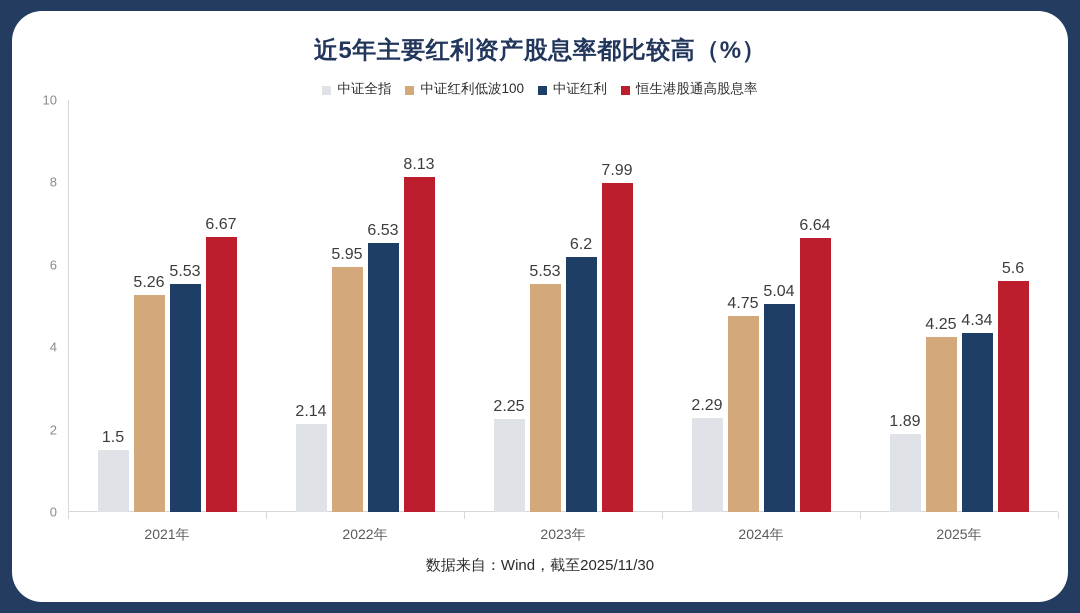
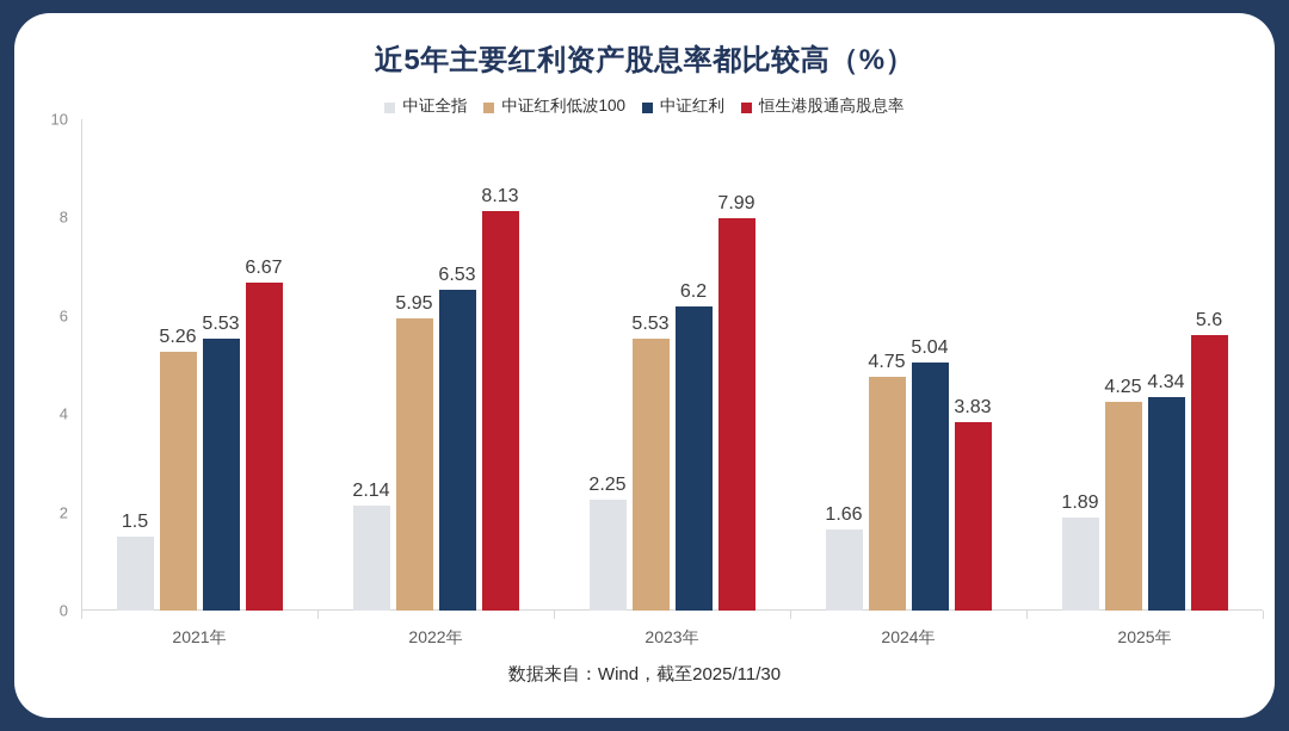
中证全指/2024年: 2.29 -> 1.66
恒生港股通高股息率/2024年: 6.64 -> 3.83
